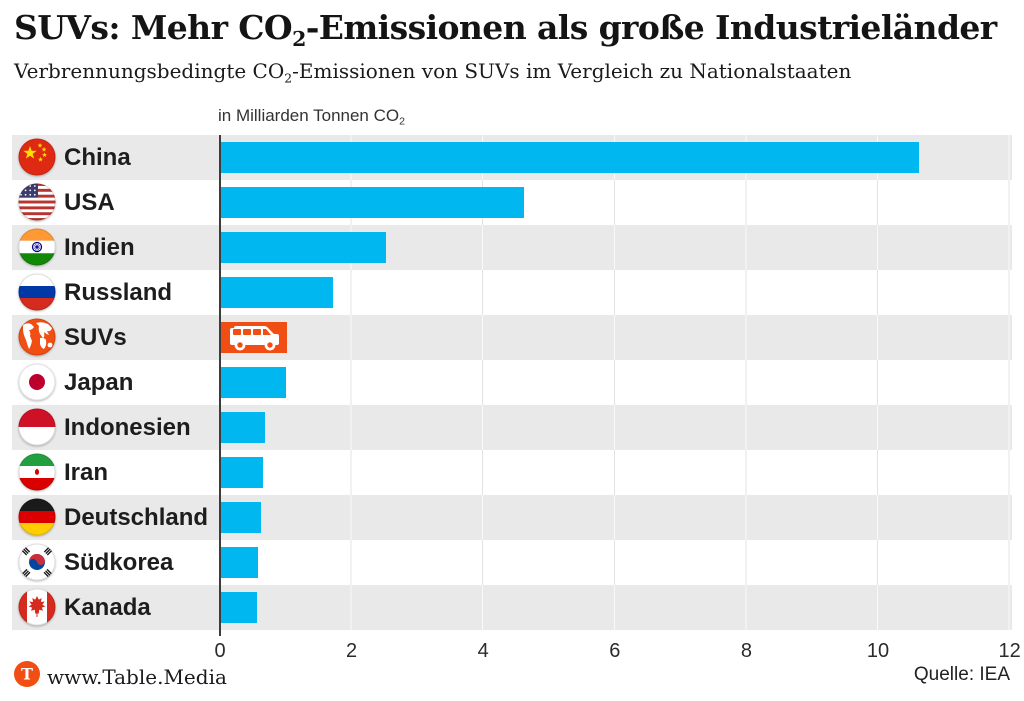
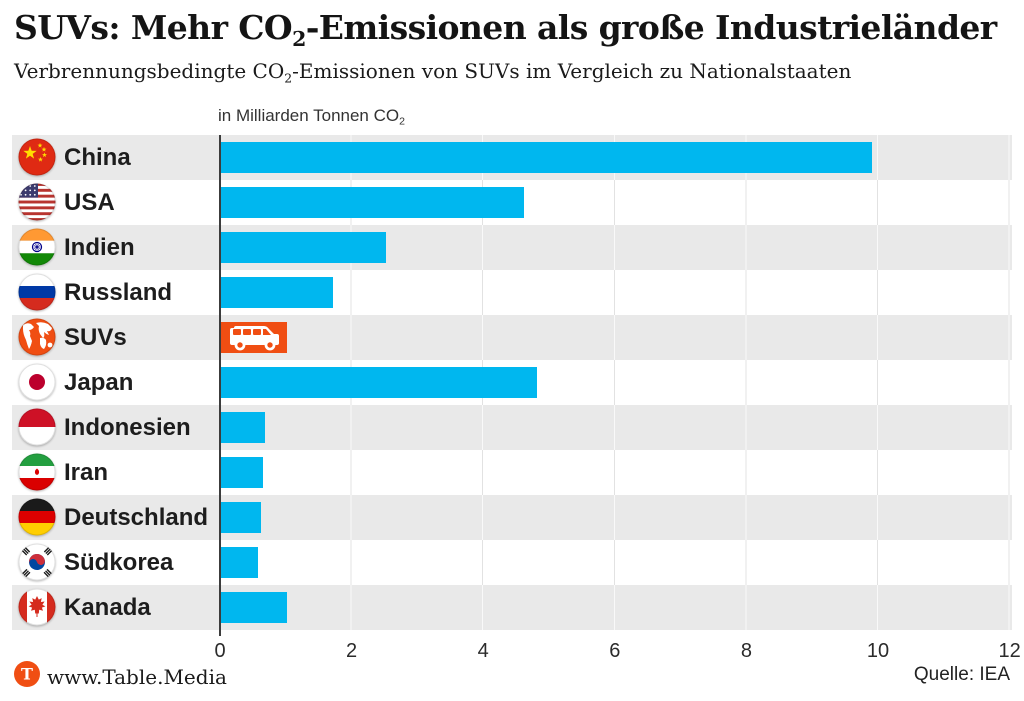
China: 10.6 -> 9.9
Japan: 1.0 -> 4.8
Kanada: 0.5 -> 1.0
